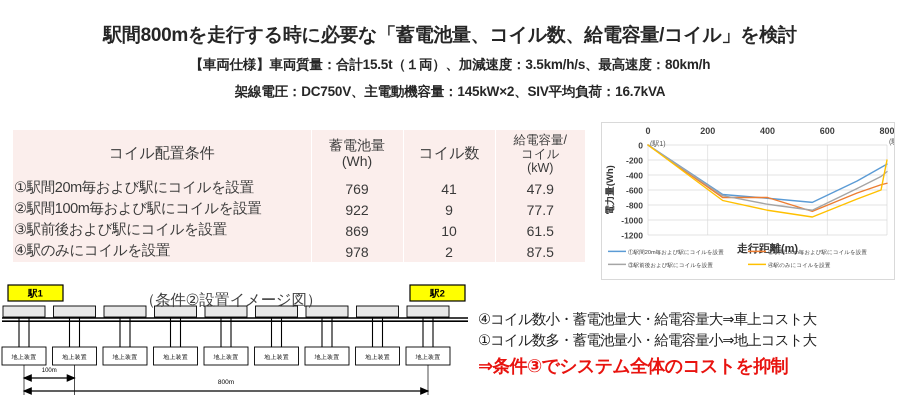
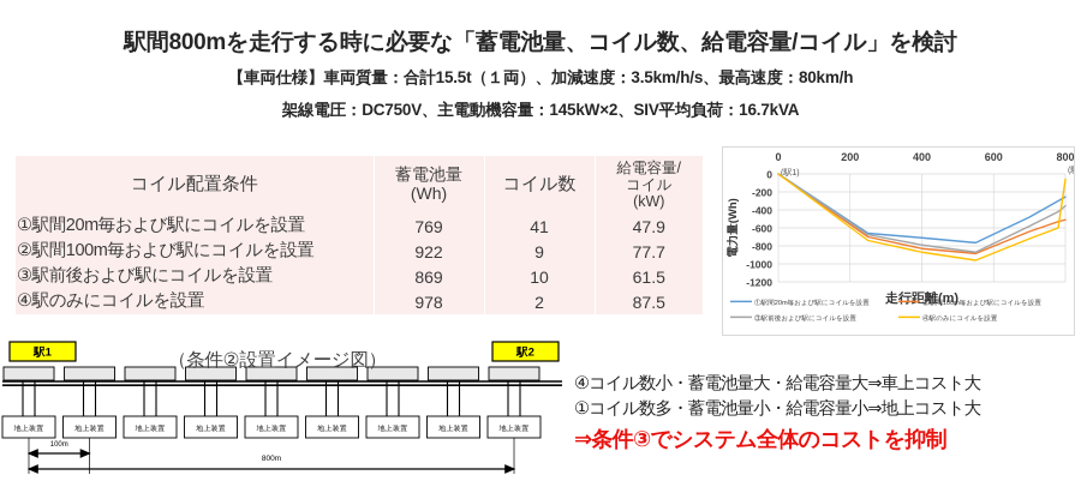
②駅間100m毎および駅にコイルを設置/400: -700 -> -800
④駅のみにコイルを設置/800: -200 -> -100
